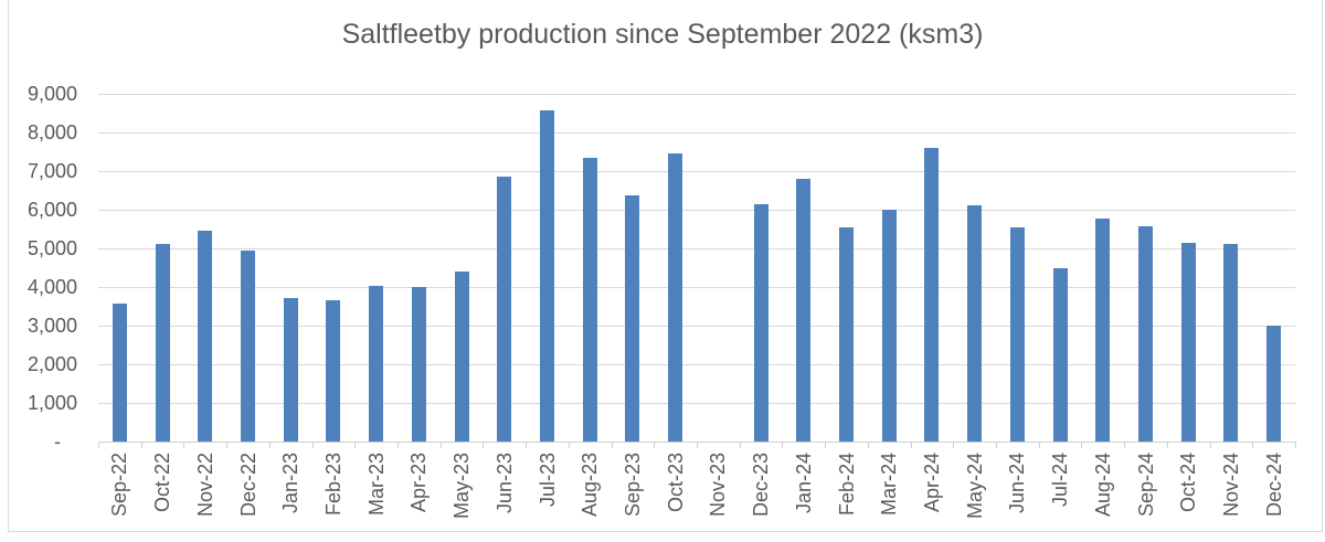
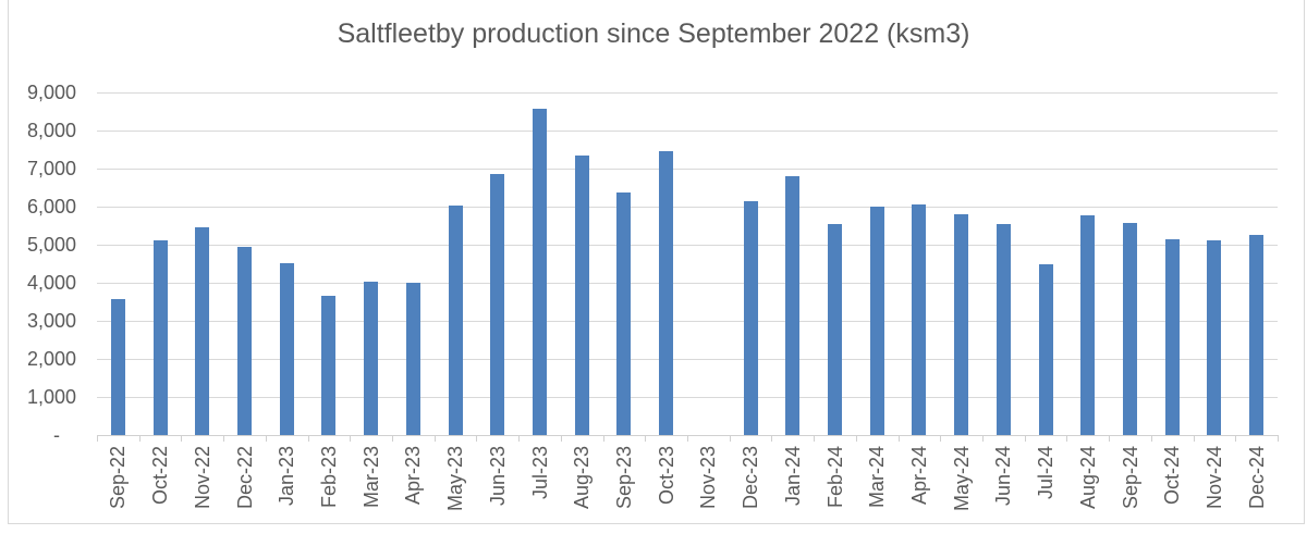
Jan-23: 3700 -> 4500
May-23: 4400 -> 6000
Apr-24: 7600 -> 6100
May-24: 6100 -> 5800
Dec-24: 3000 -> 5200
